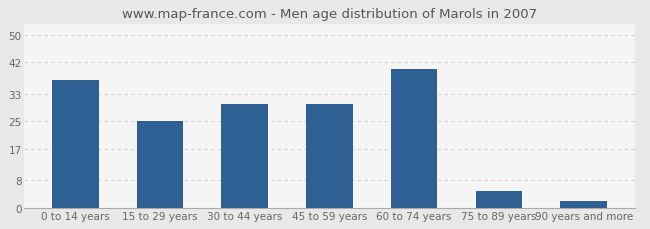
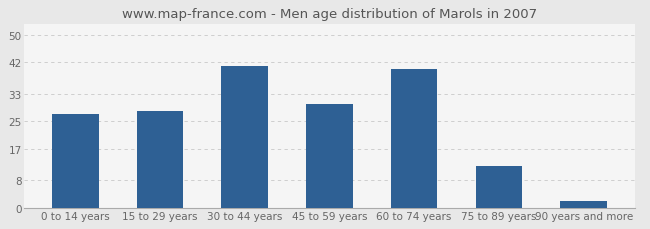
0 to 14 years: 37 -> 27
15 to 29 years: 25 -> 28
30 to 44 years: 30 -> 41
75 to 89 years: 5 -> 12
